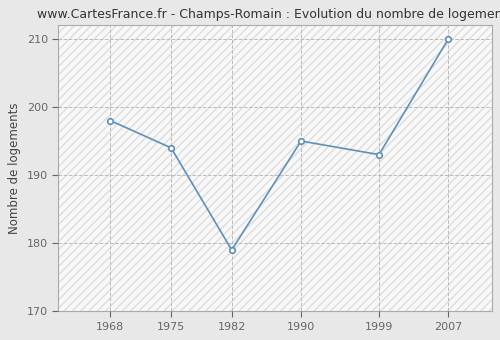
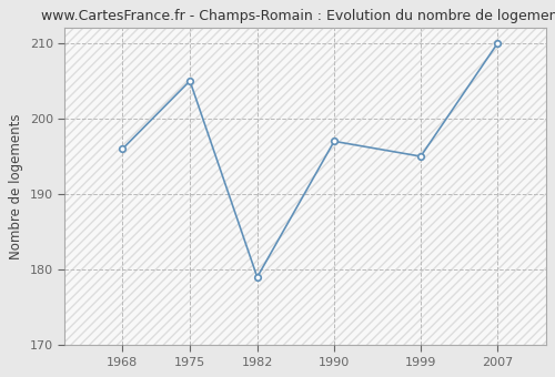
1968: 198 -> 196
1975: 194 -> 205
1990: 195 -> 197
1999: 193 -> 195
